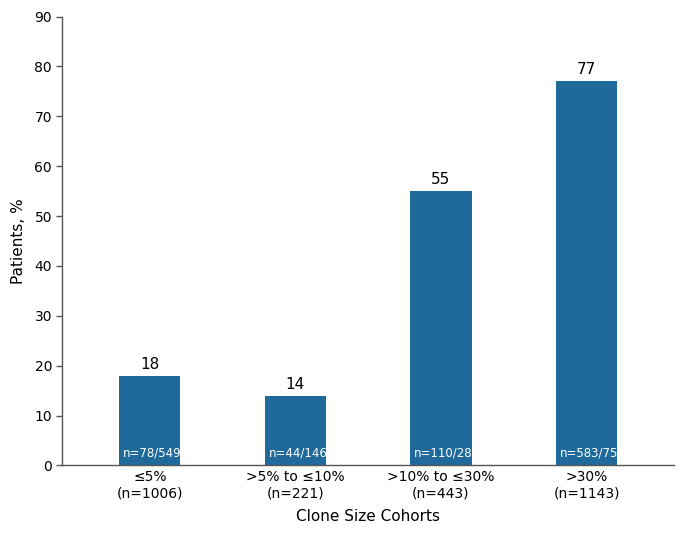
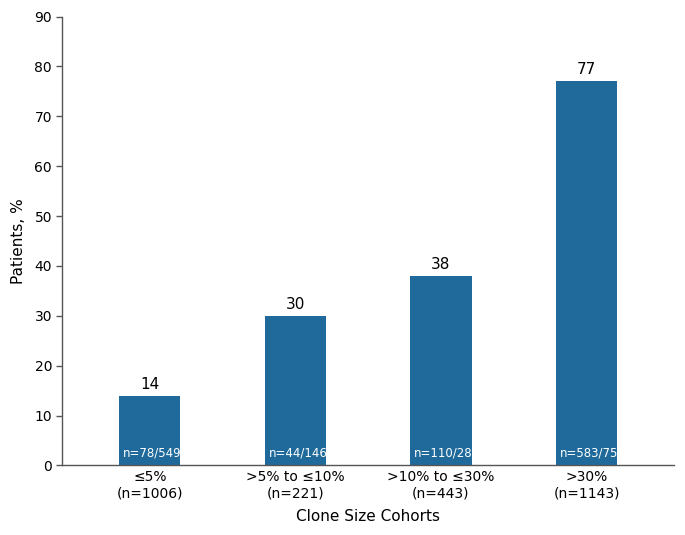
≤5% (n=1006): 18 -> 14
>5% to ≤10% (n=221): 14 -> 30
>10% to ≤30% (n=443): 55 -> 38
